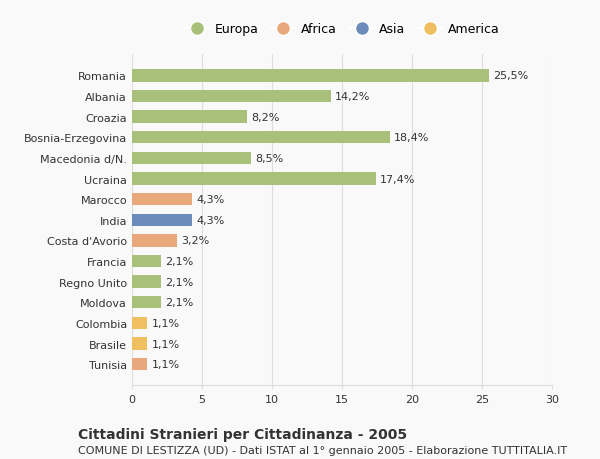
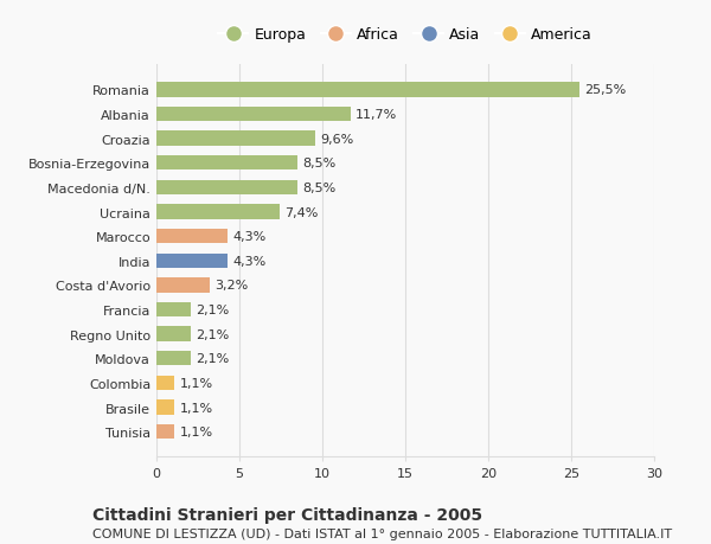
Albania: 14,2% -> 11,7%
Croazia: 8,2% -> 9,6%
Bosnia-Erzegovina: 18,4% -> 8,5%
Ucraina: 17,4% -> 7,4%
